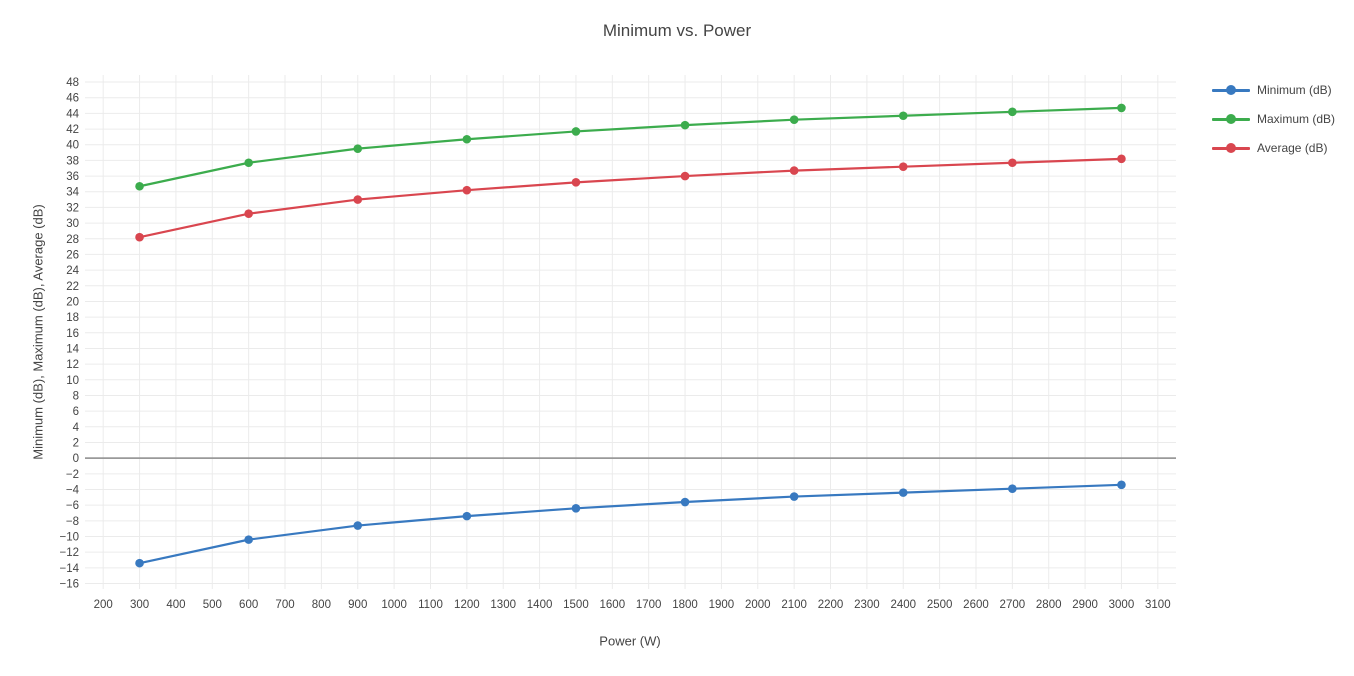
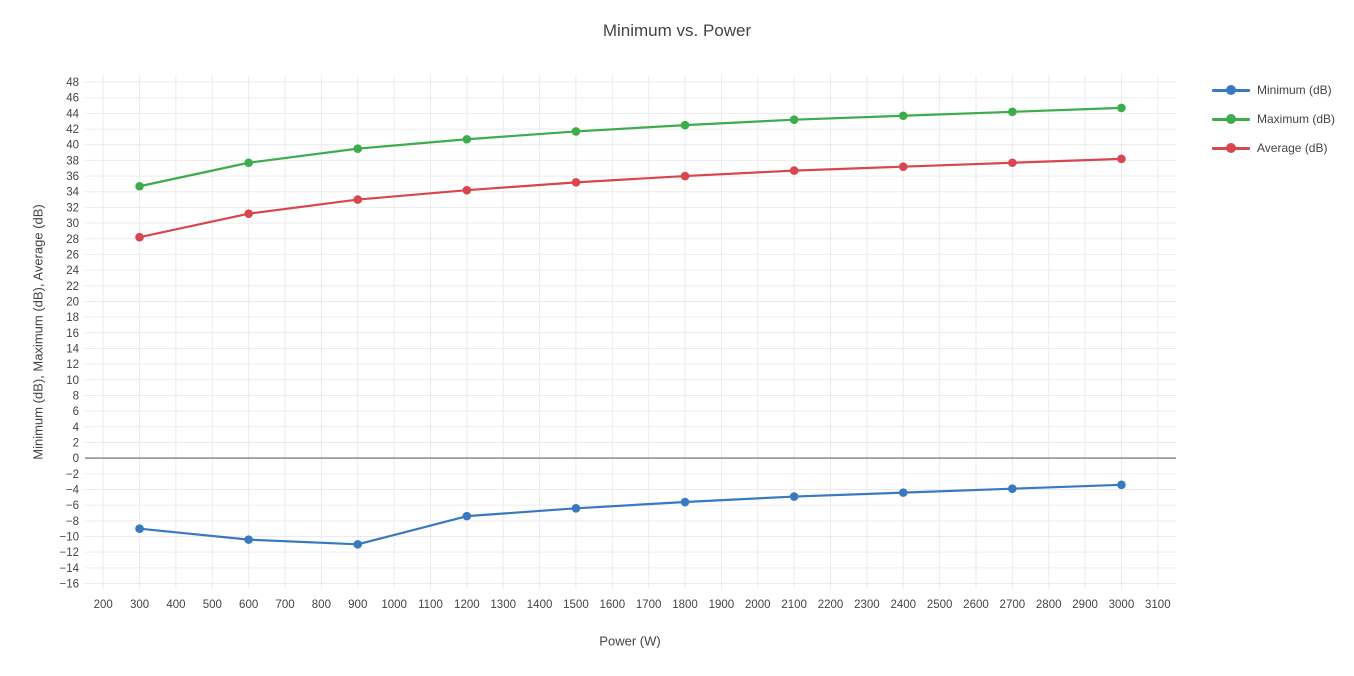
Minimum (dB)/300: -13 -> -9
Minimum (dB)/900: -9 -> -11
